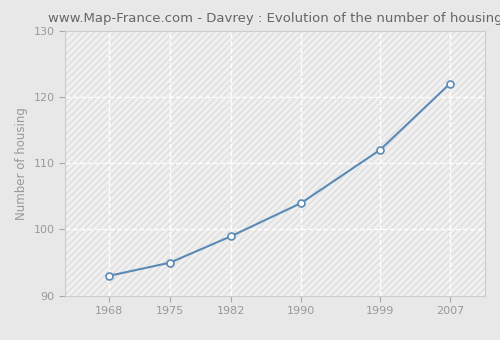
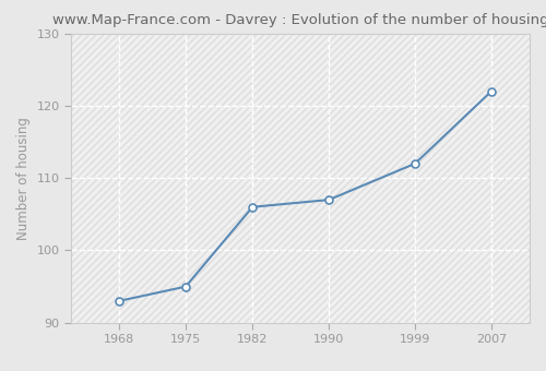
1982: 99 -> 106
1990: 104 -> 107
